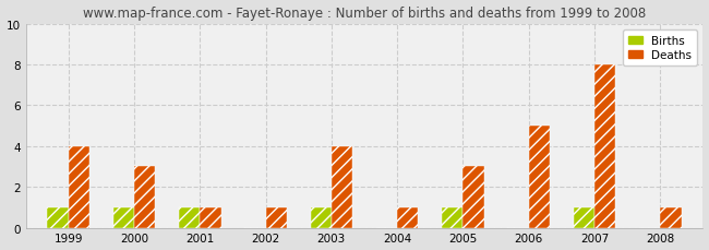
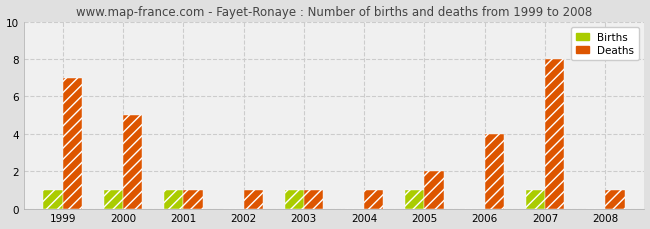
Deaths/1999: 4 -> 7
Deaths/2000: 3 -> 5
Deaths/2003: 4 -> 1
Deaths/2005: 3 -> 2
Deaths/2006: 5 -> 4
